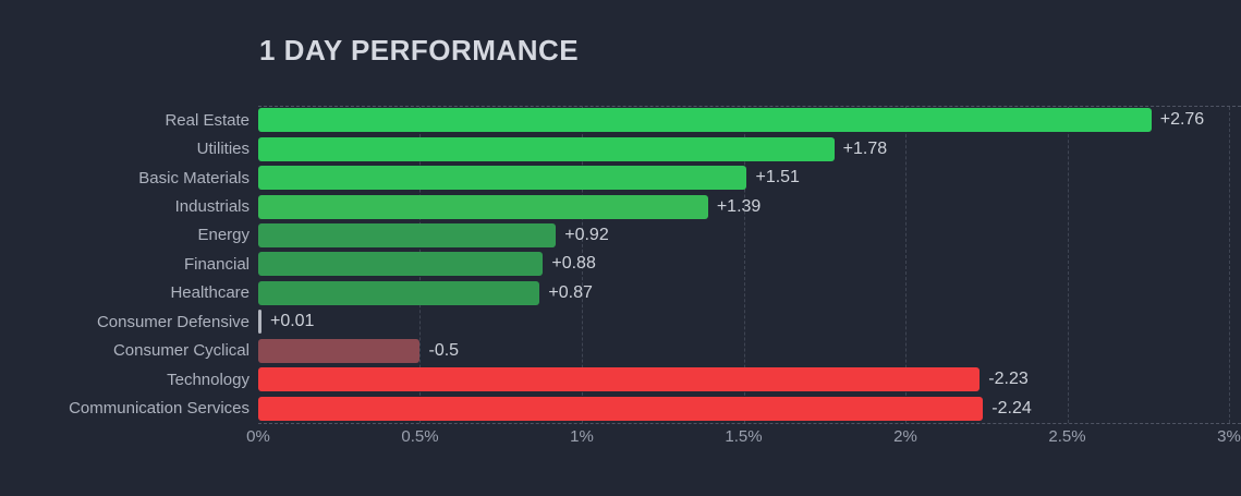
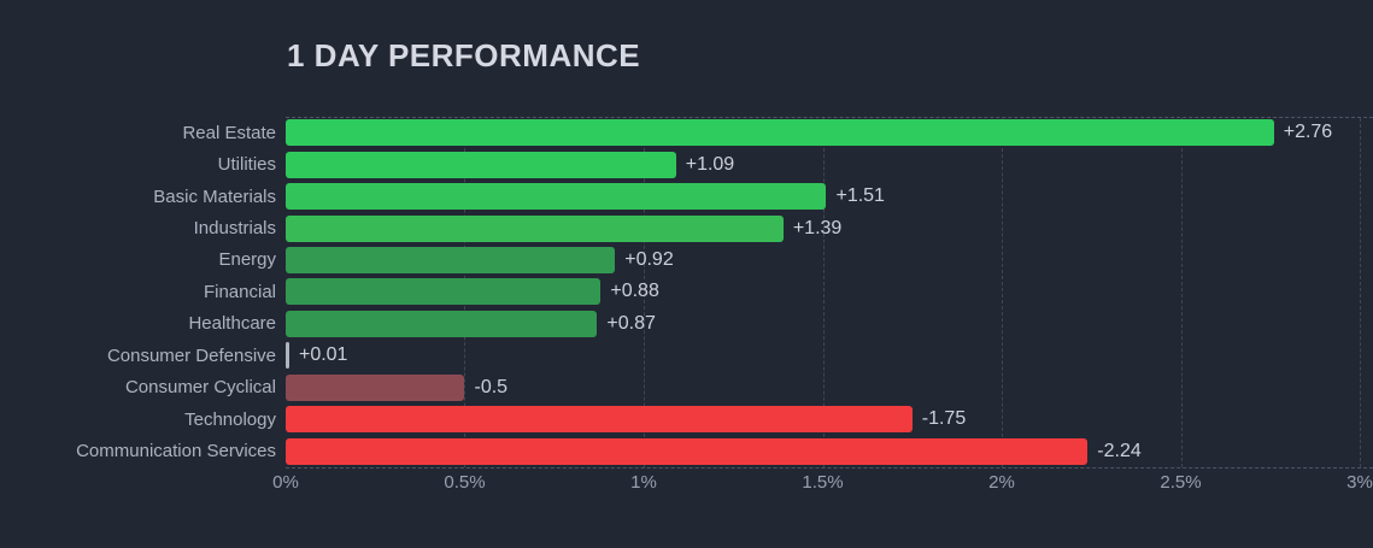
Utilities: +1.78 -> +1.09
Technology: -2.23 -> -1.75
